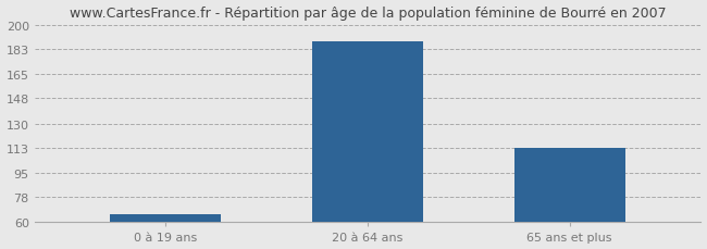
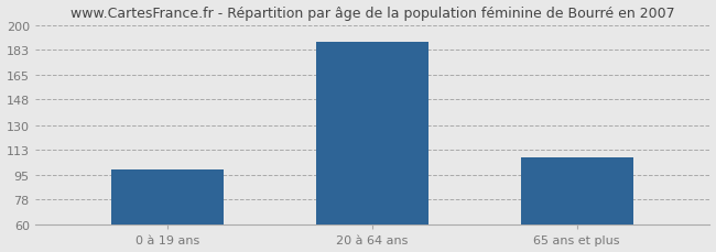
0 à 19 ans: 66 -> 99
65 ans et plus: 113 -> 107
